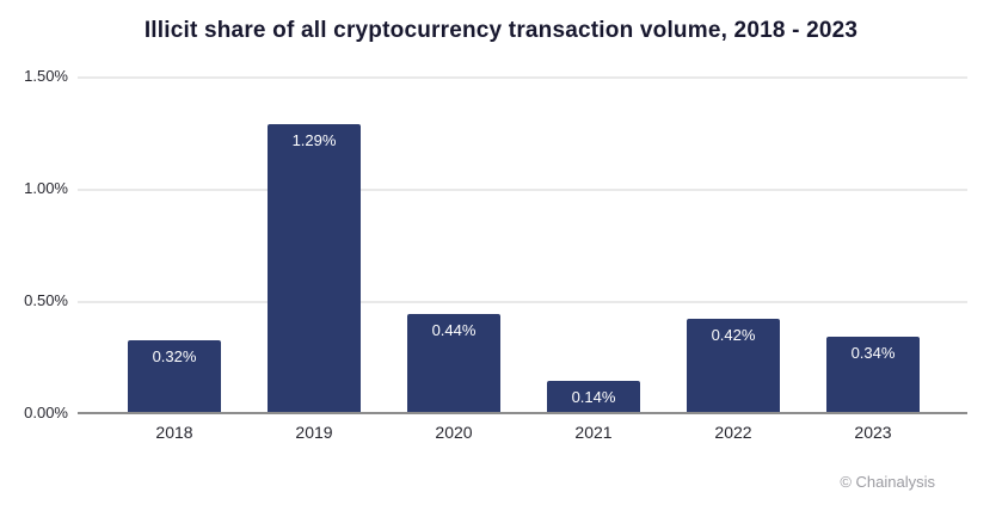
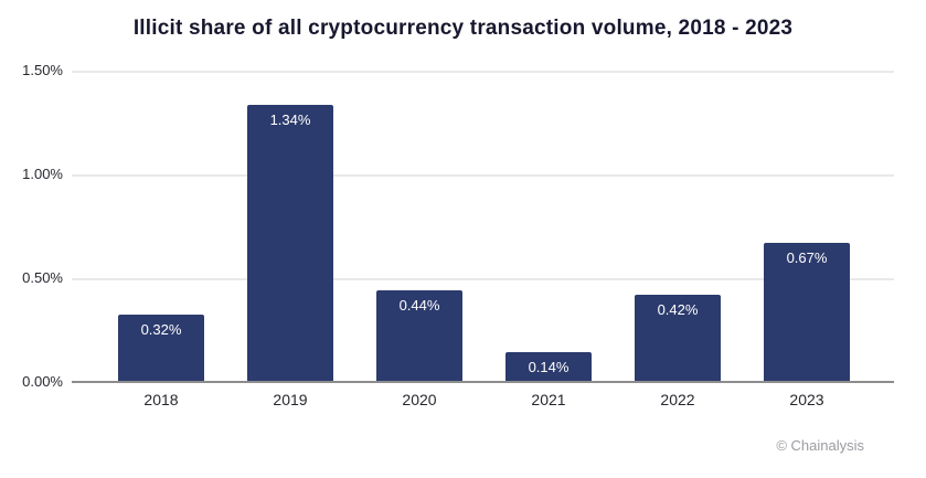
2019: 1.29% -> 1.34%
2023: 0.34% -> 0.67%
